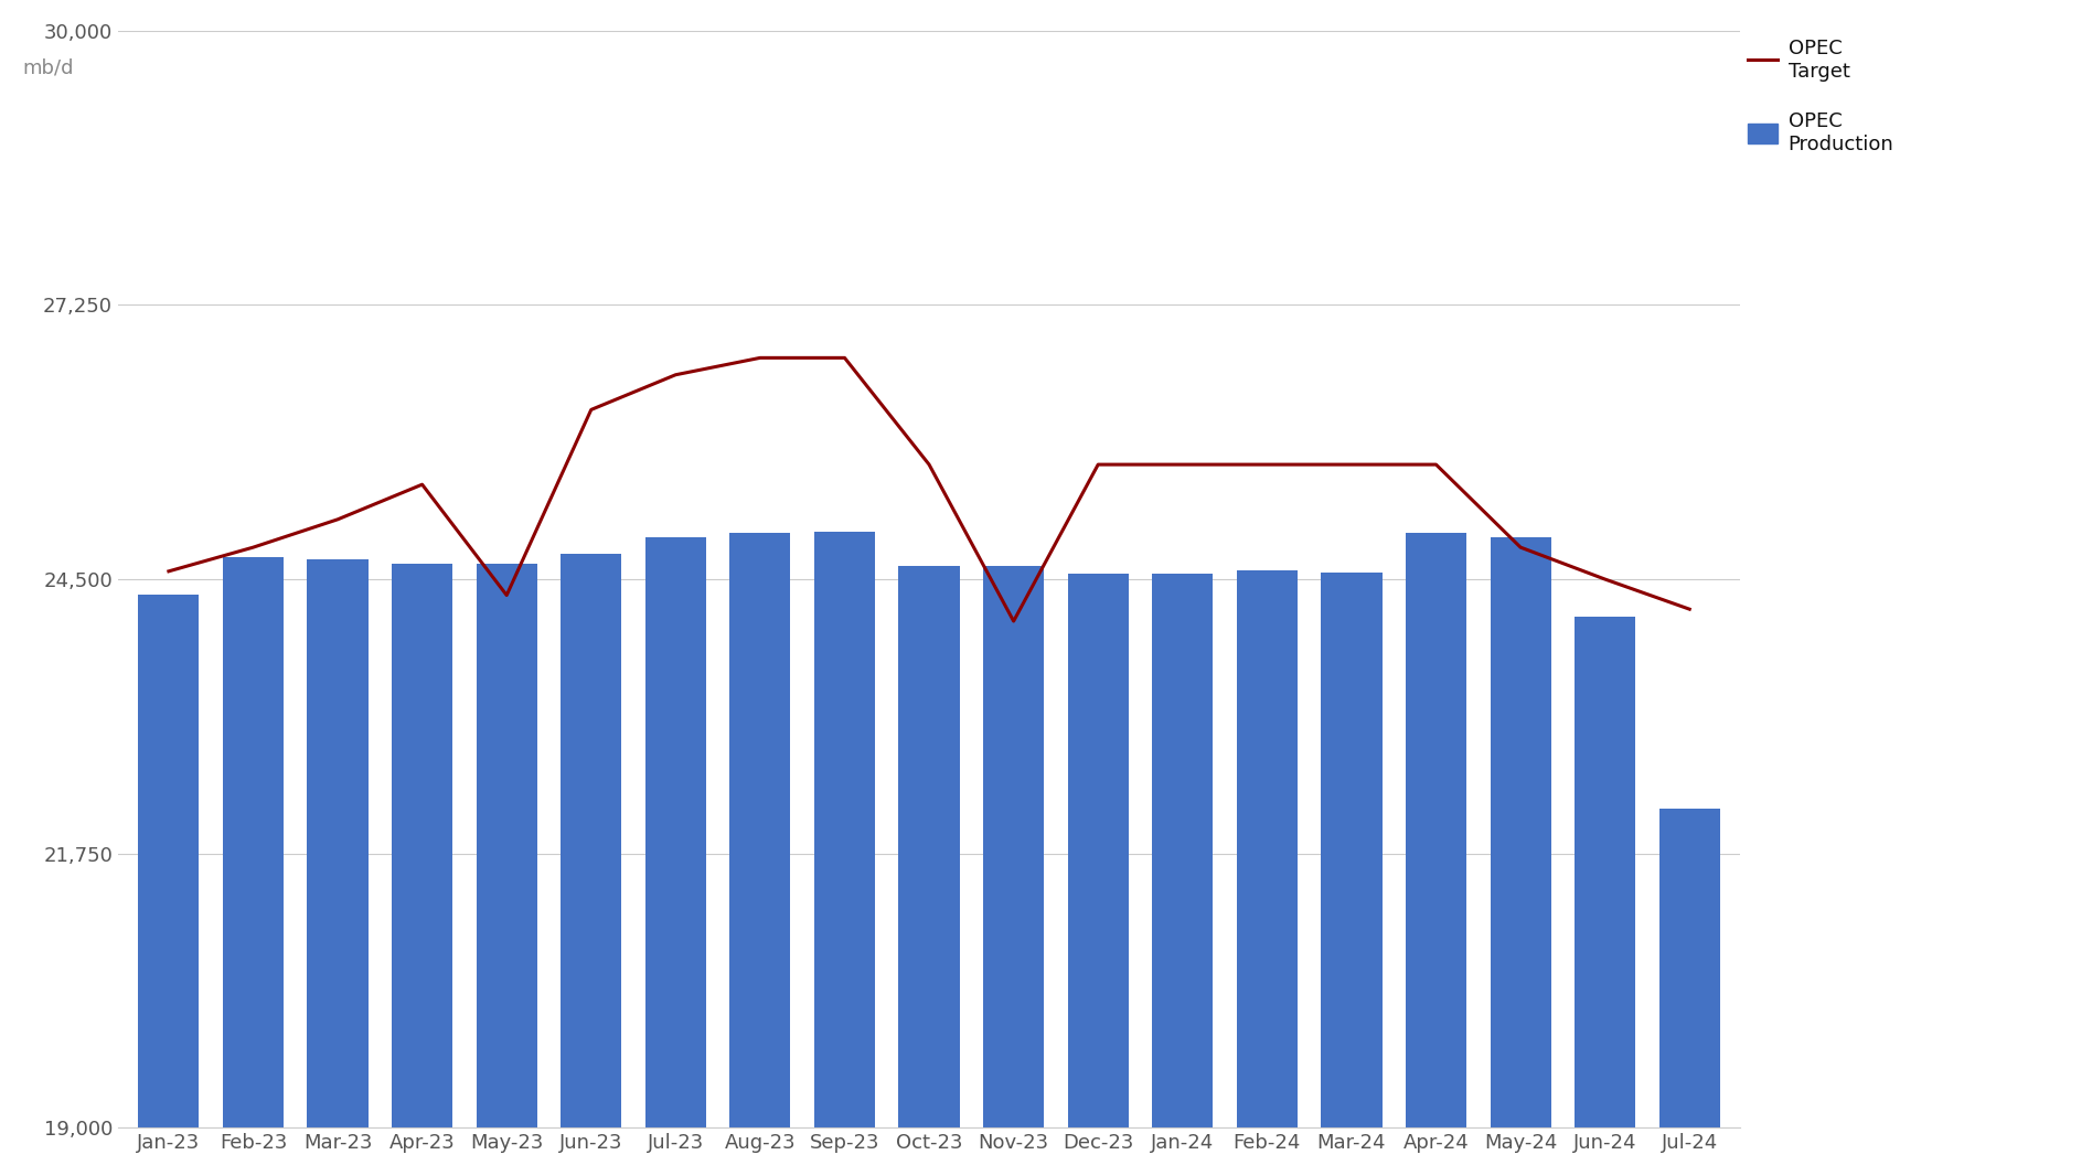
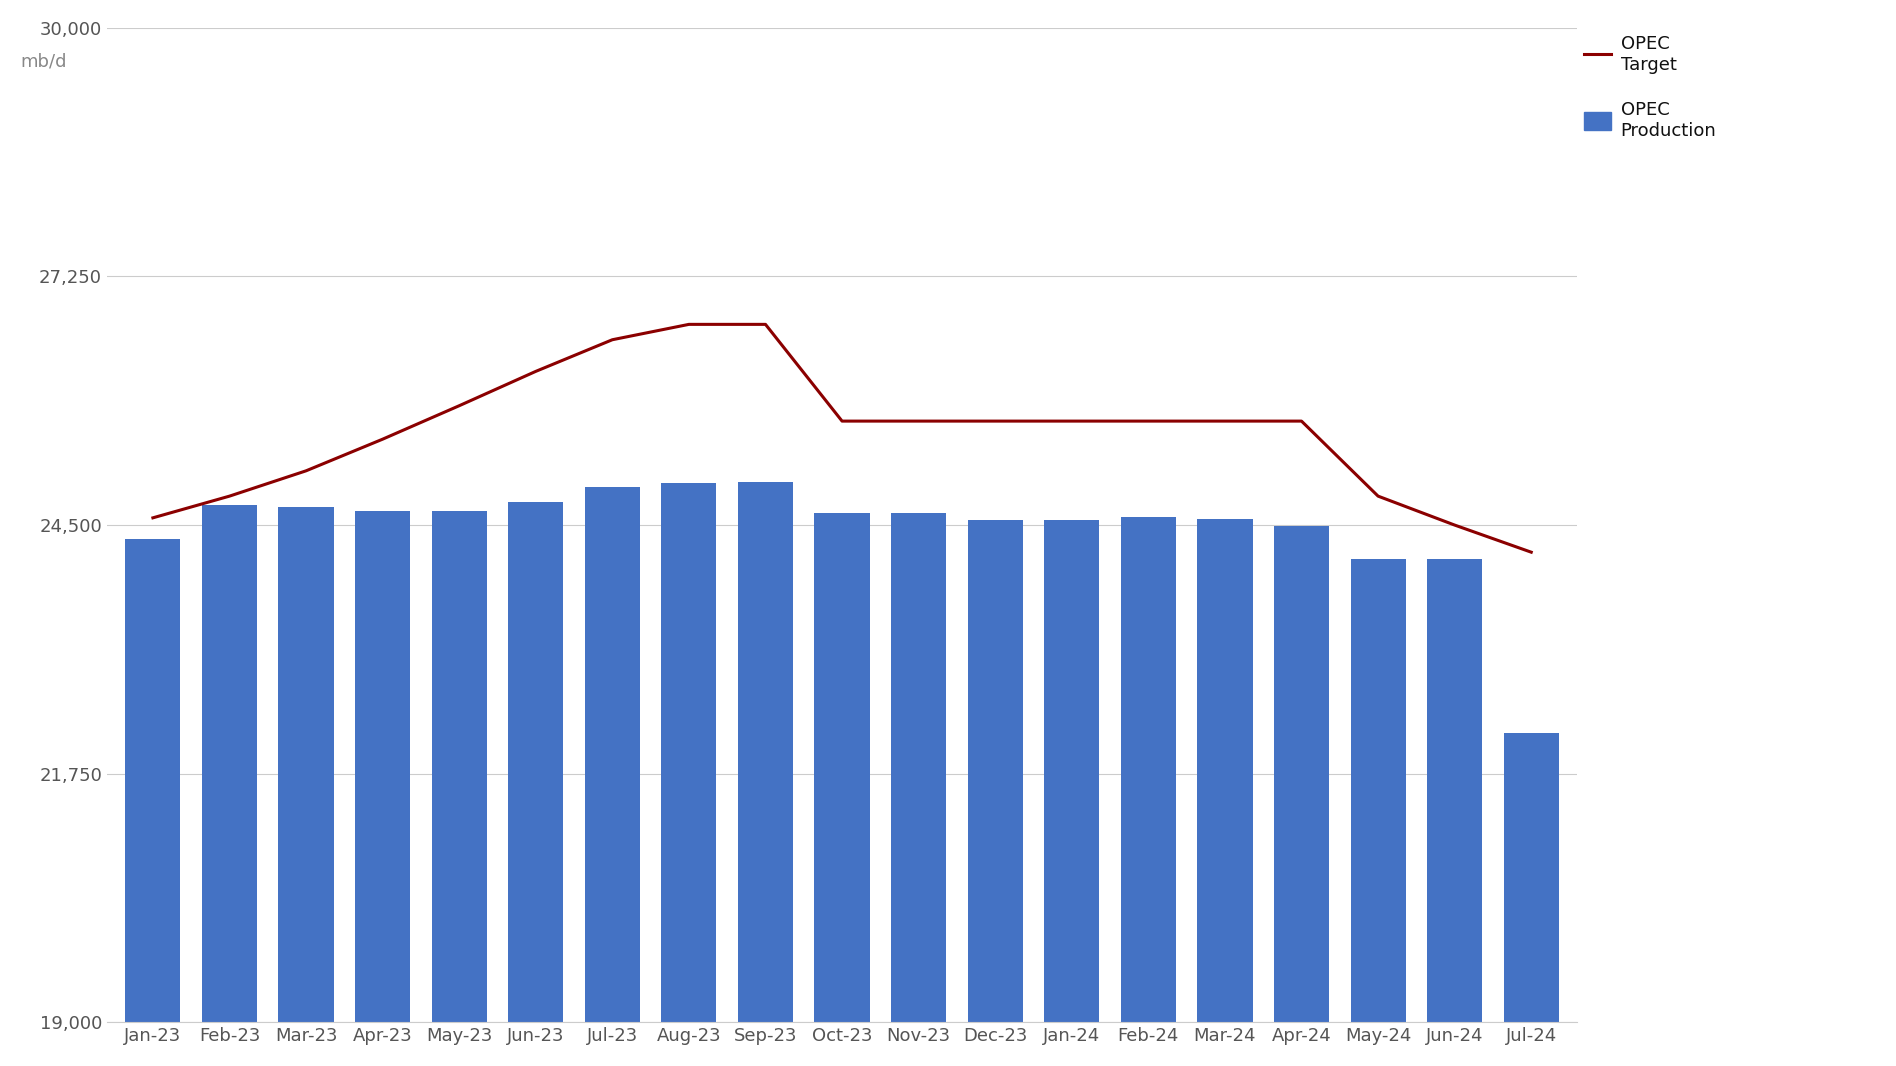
OPEC Target/May-23: 24,340 -> 25,820
OPEC Target/Nov-23: 24,080 -> 25,650
OPEC Production/Apr-24: 24,960 -> 24,490
OPEC Production/May-24: 24,920 -> 24,130
